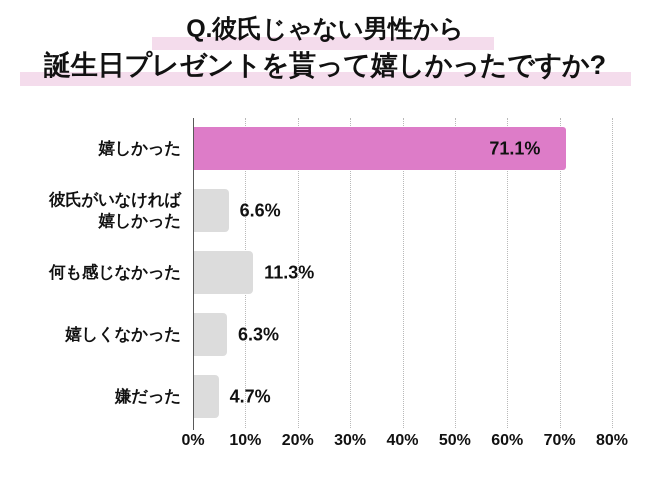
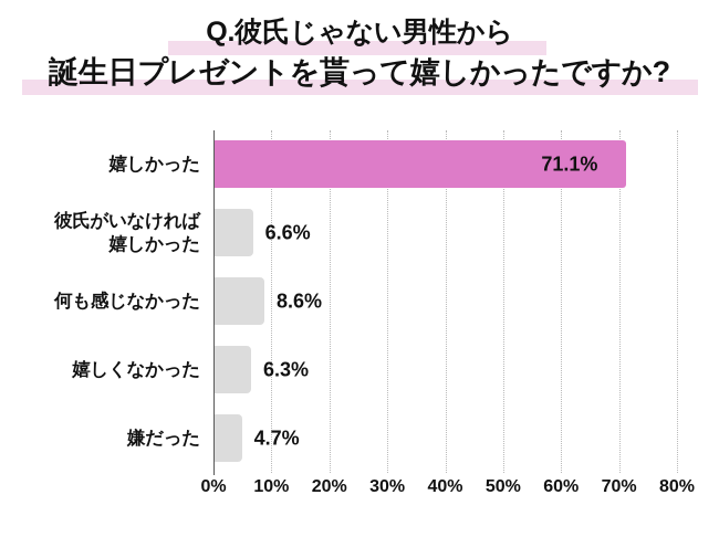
何も感じなかった: 11.3% -> 8.6%
